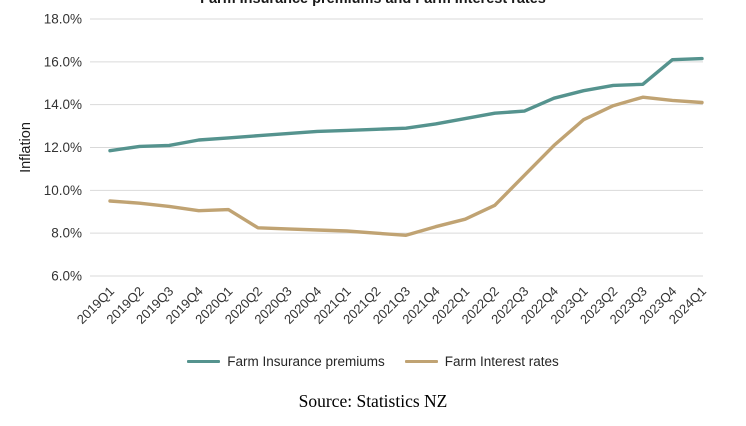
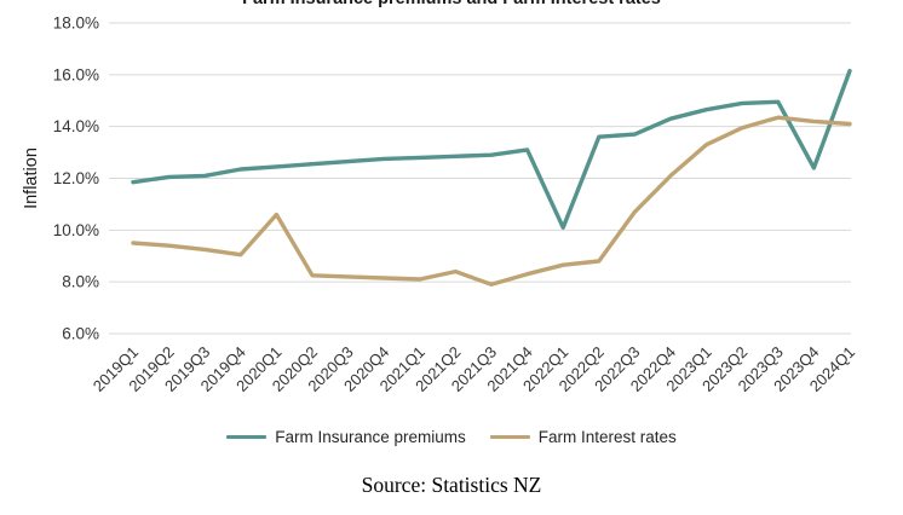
Farm Interest rates/2020Q1: 9.1% -> 10.6%
Farm Interest rates/2021Q2: 8.0% -> 8.4%
Farm Insurance premiums/2022Q1: 13.3% -> 10.1%
Farm Interest rates/2022Q2: 9.3% -> 8.8%
Farm Insurance premiums/2023Q4: 16.1% -> 12.4%
